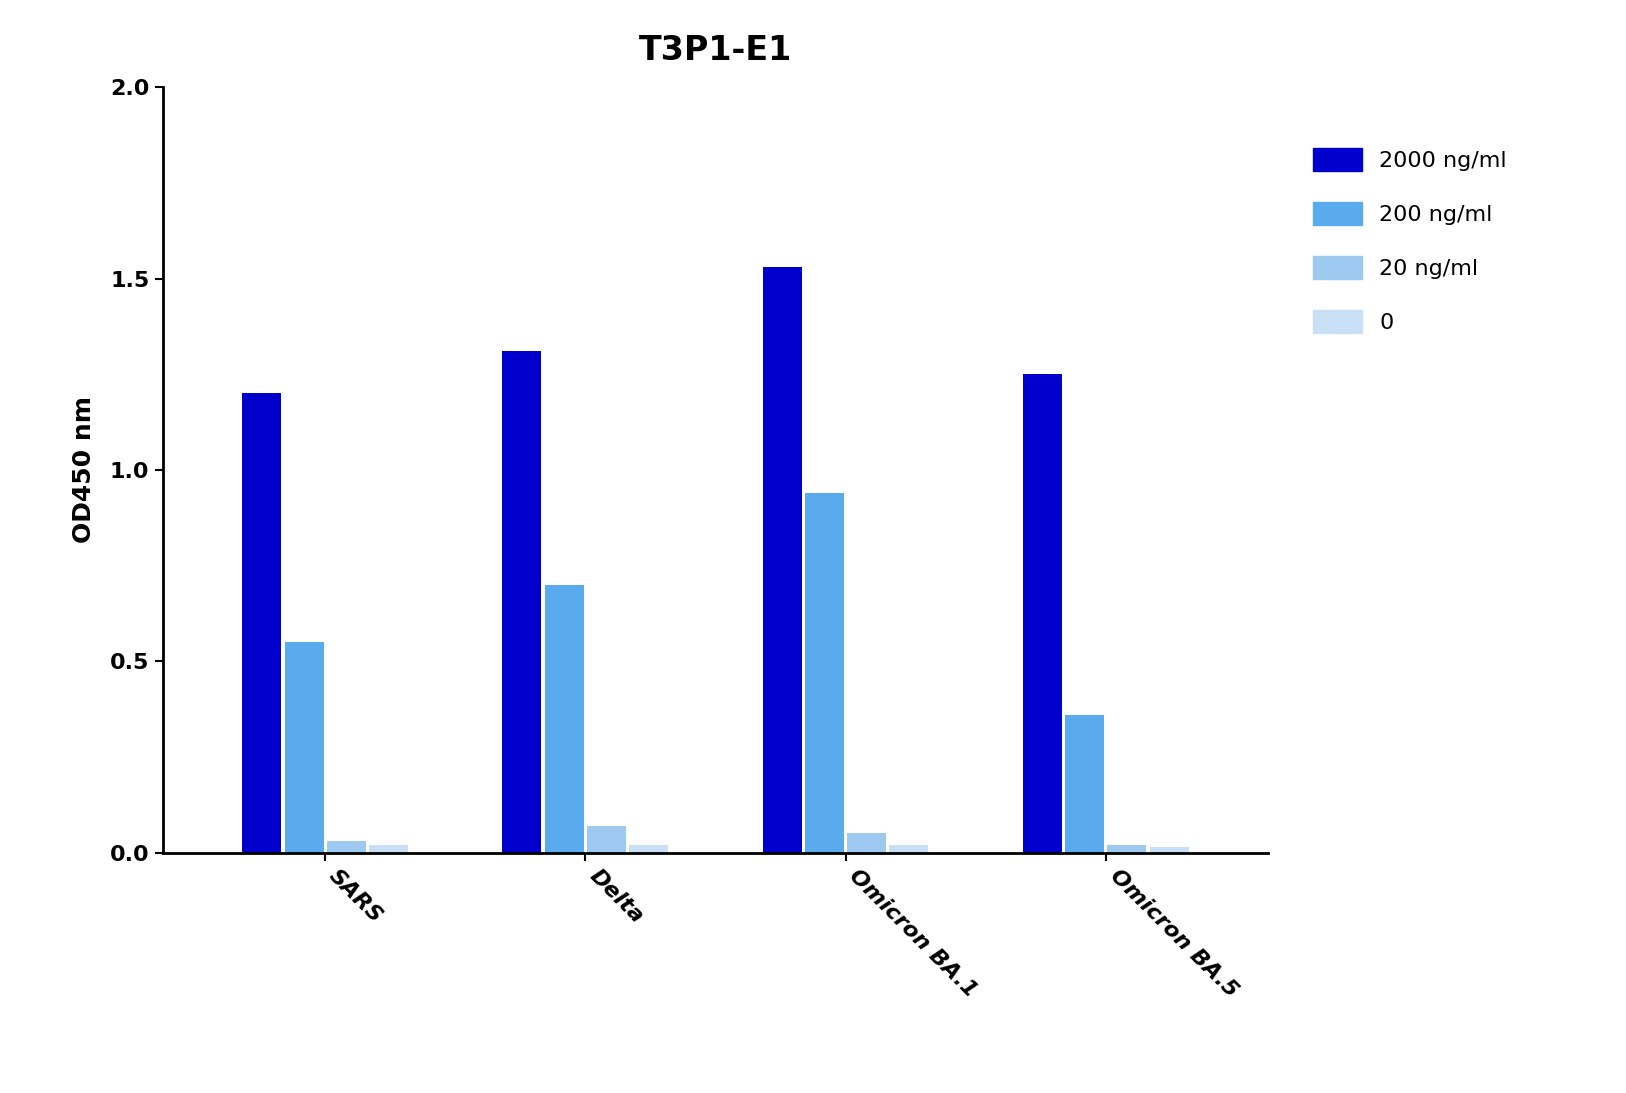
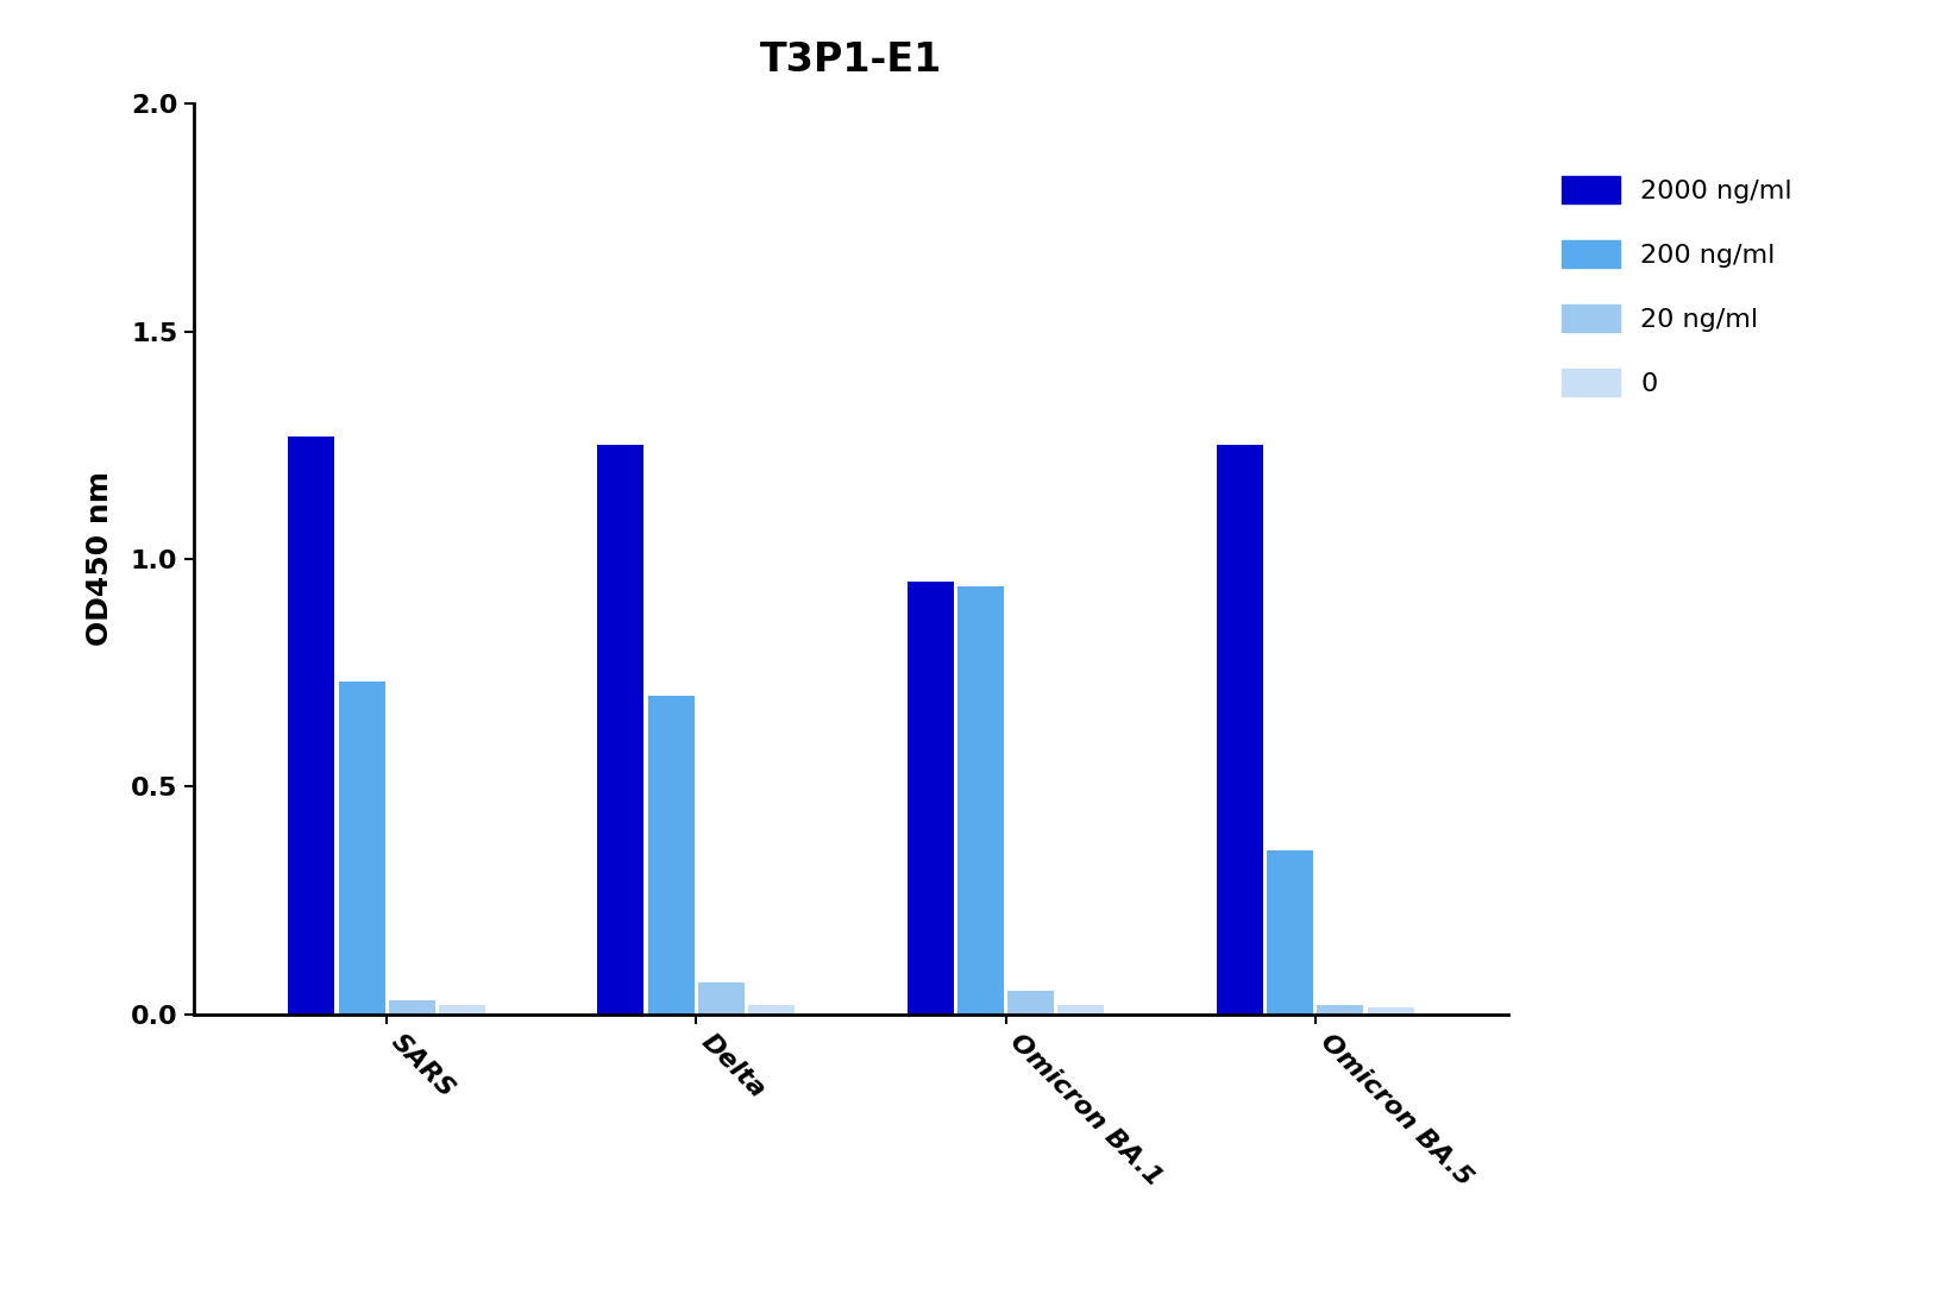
2000 ng/ml/SARS: 1.20 -> 1.27
200 ng/ml/SARS: 0.55 -> 0.73
2000 ng/ml/Delta: 1.31 -> 1.25
2000 ng/ml/Omicron BA.1: 1.53 -> 0.95
